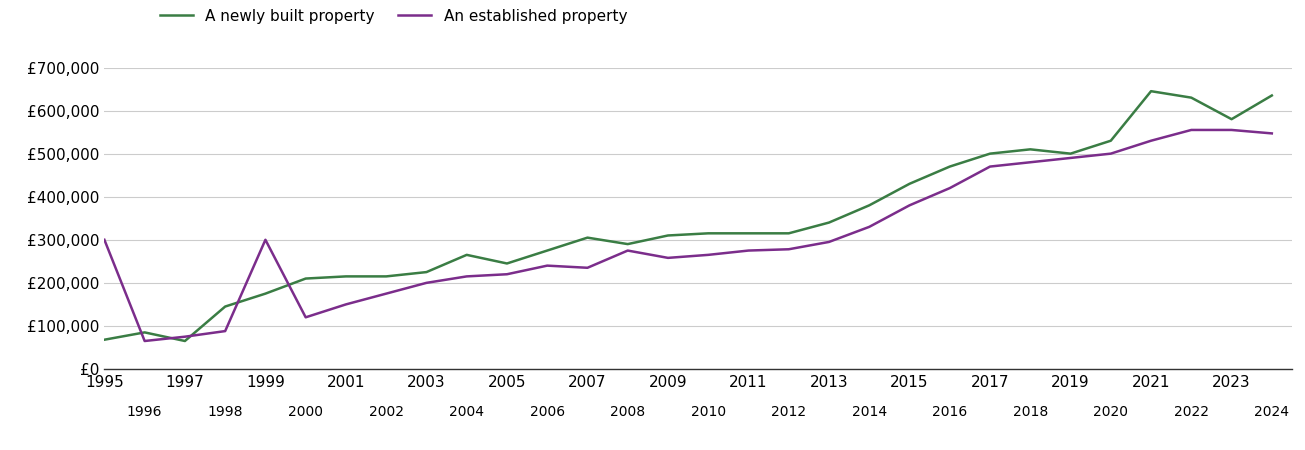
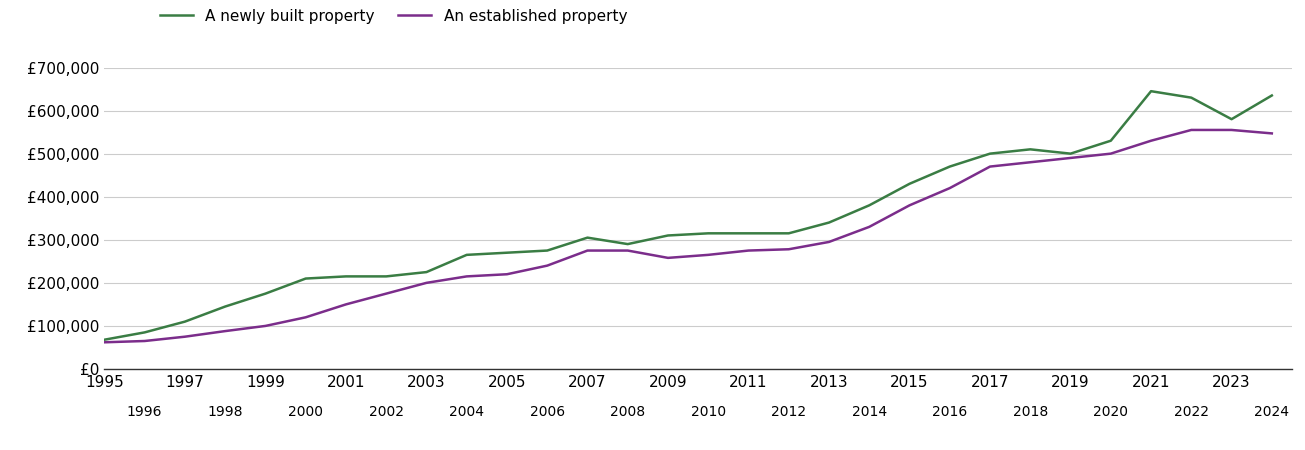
An established property/1995: £300,000 -> £62,000
A newly built property/1997: £65,000 -> £110,000
An established property/1999: £300,000 -> £100,000
A newly built property/2005: £245,000 -> £270,000
An established property/2007: £235,000 -> £275,000
